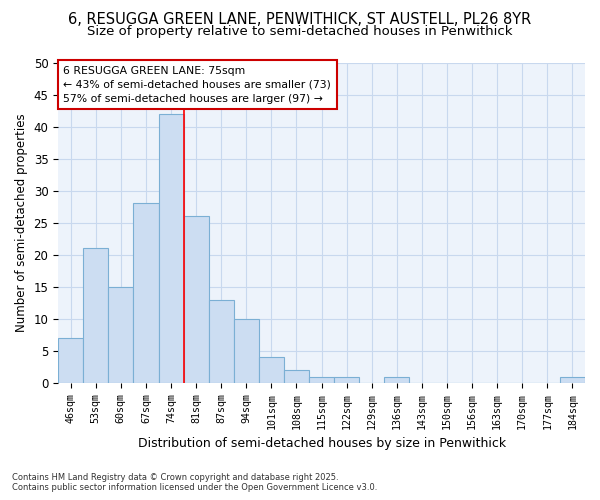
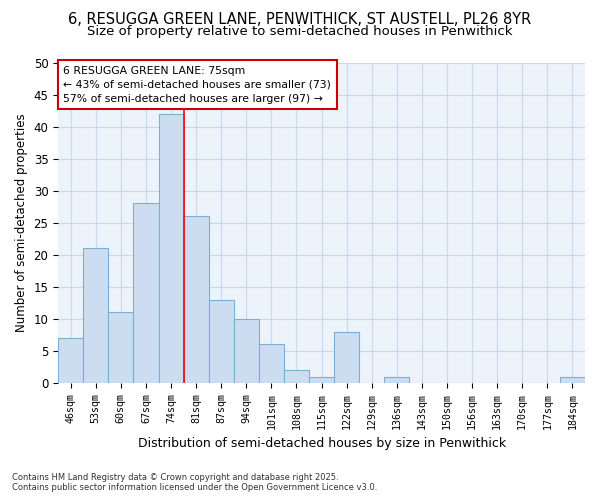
60sqm: 15 -> 11
101sqm: 4 -> 6
122sqm: 1 -> 8
